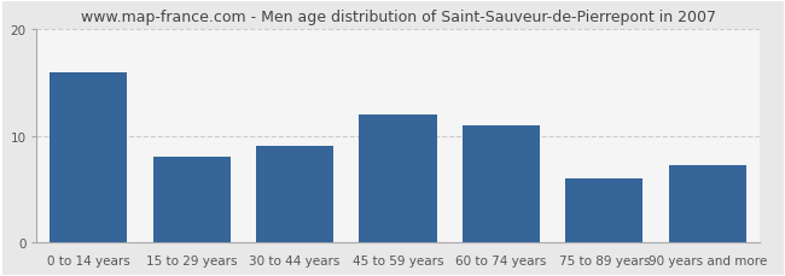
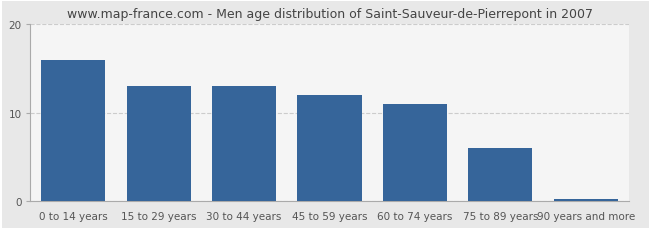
15 to 29 years: 8.0 -> 13.0
30 to 44 years: 9.0 -> 13.0
90 years and more: 7.2 -> 0.2
